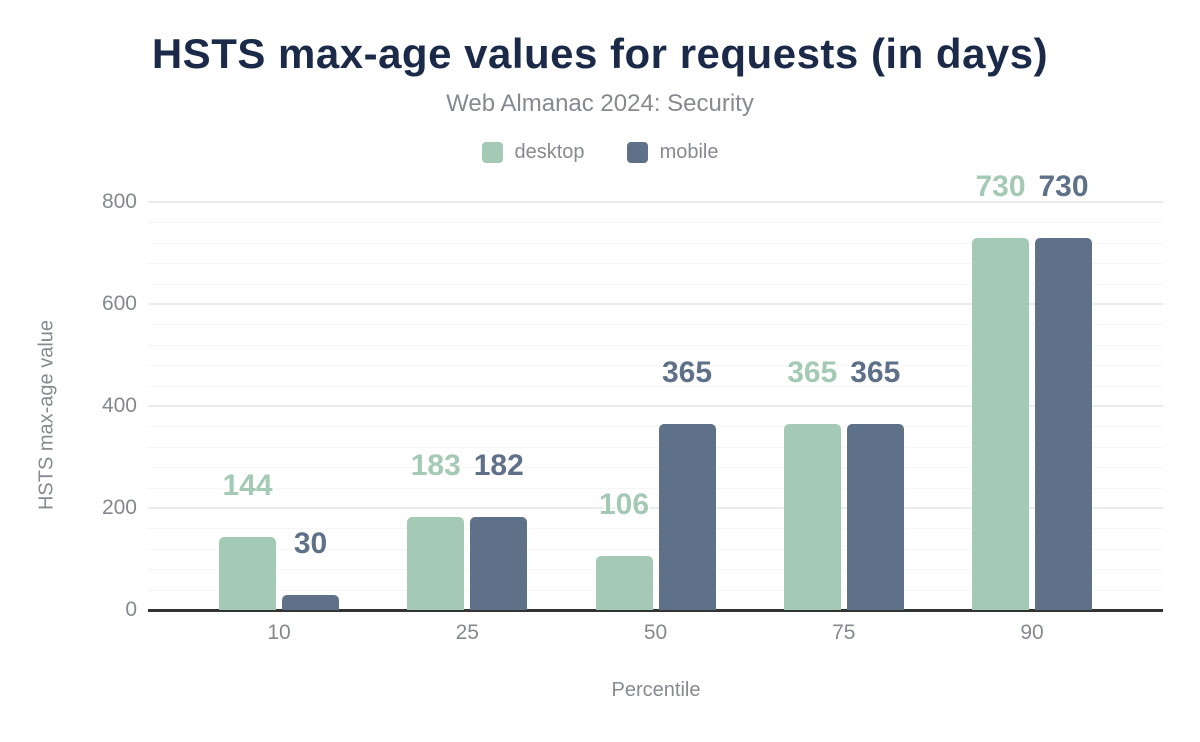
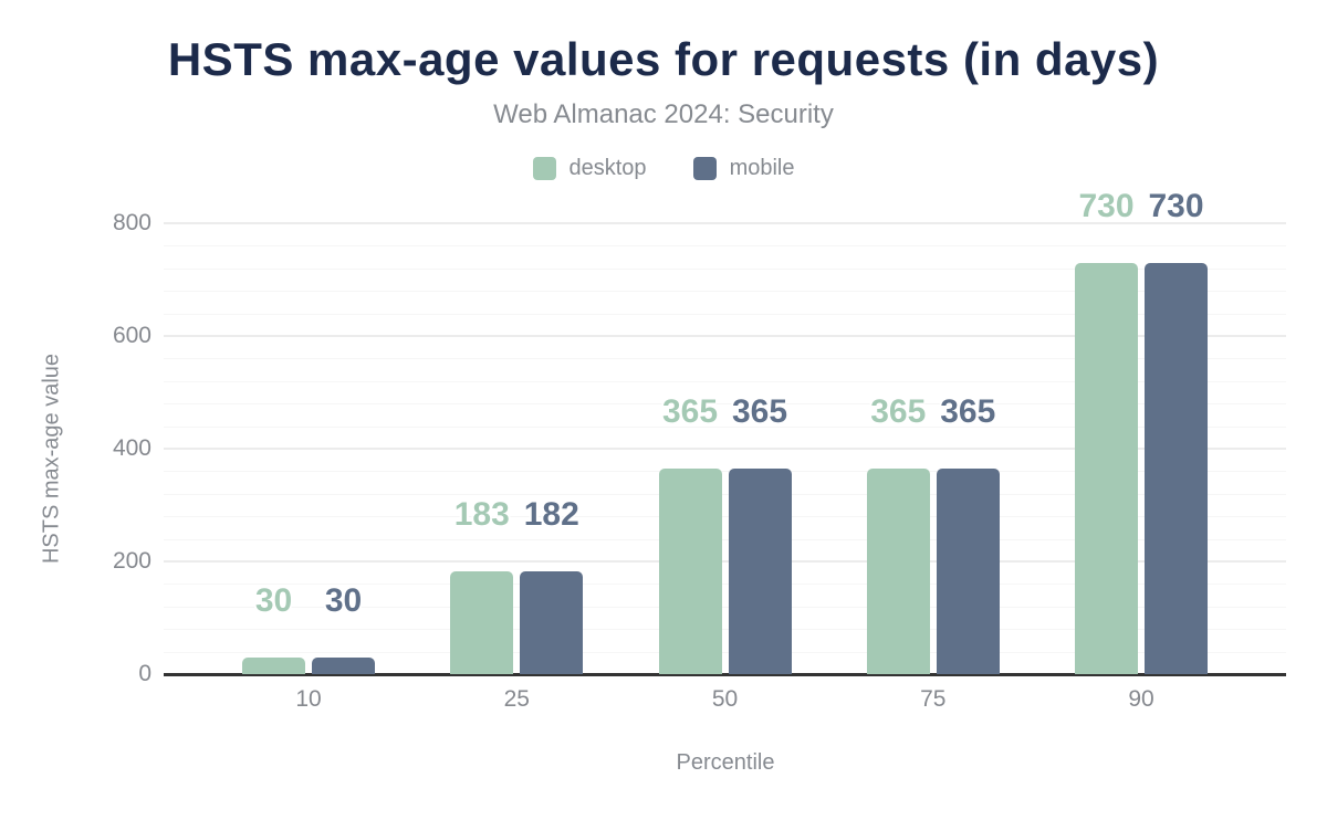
desktop/10: 144 -> 30
desktop/50: 106 -> 365
